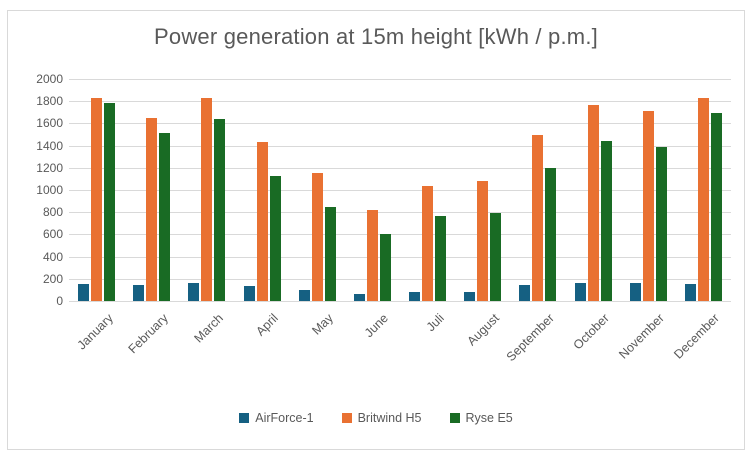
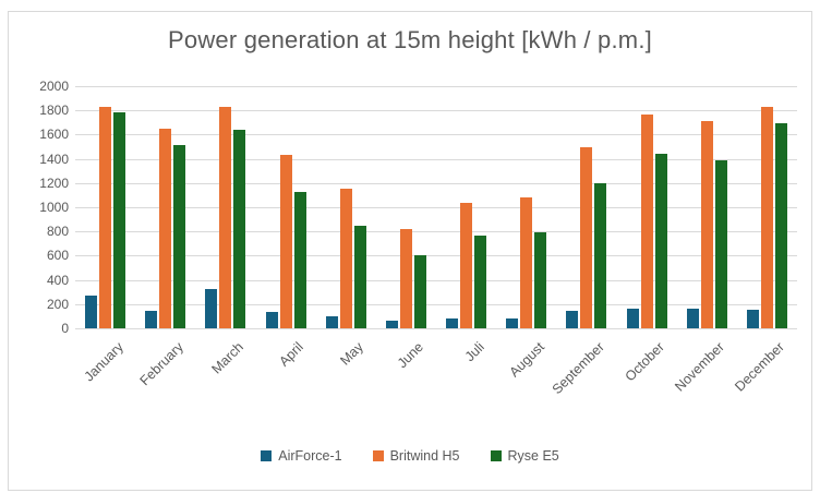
AirForce-1/January: 160 -> 270
AirForce-1/March: 160 -> 320
